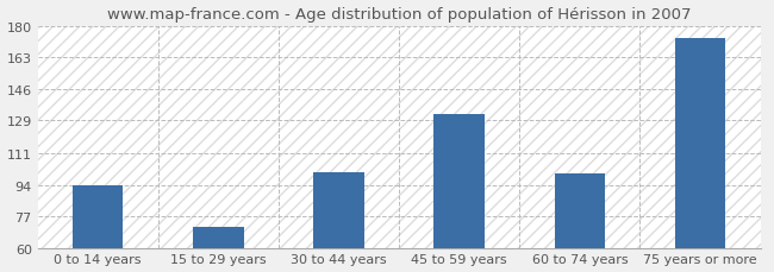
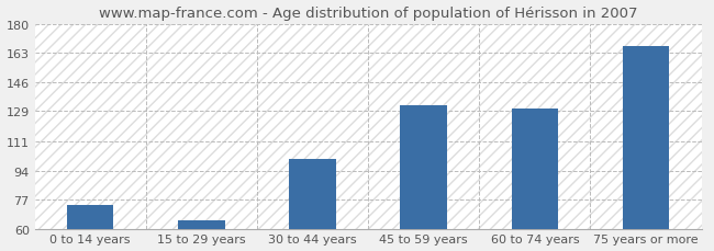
0 to 14 years: 94 -> 74
15 to 29 years: 71 -> 65
60 to 74 years: 100 -> 130
75 years or more: 173 -> 167
